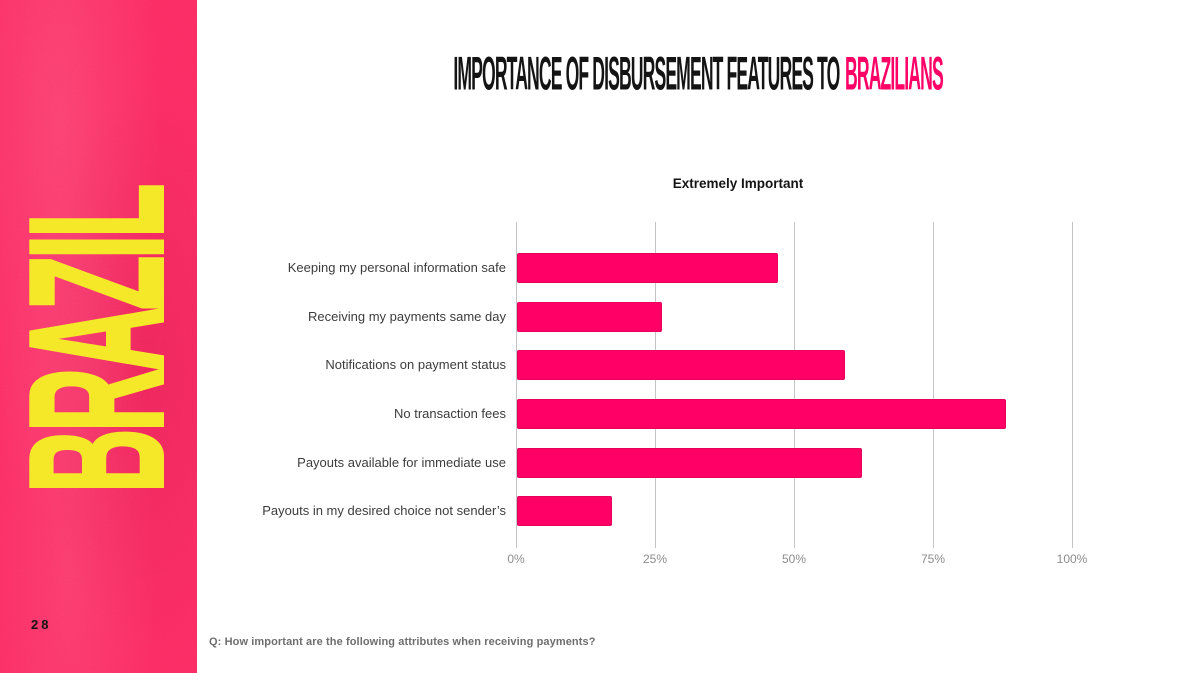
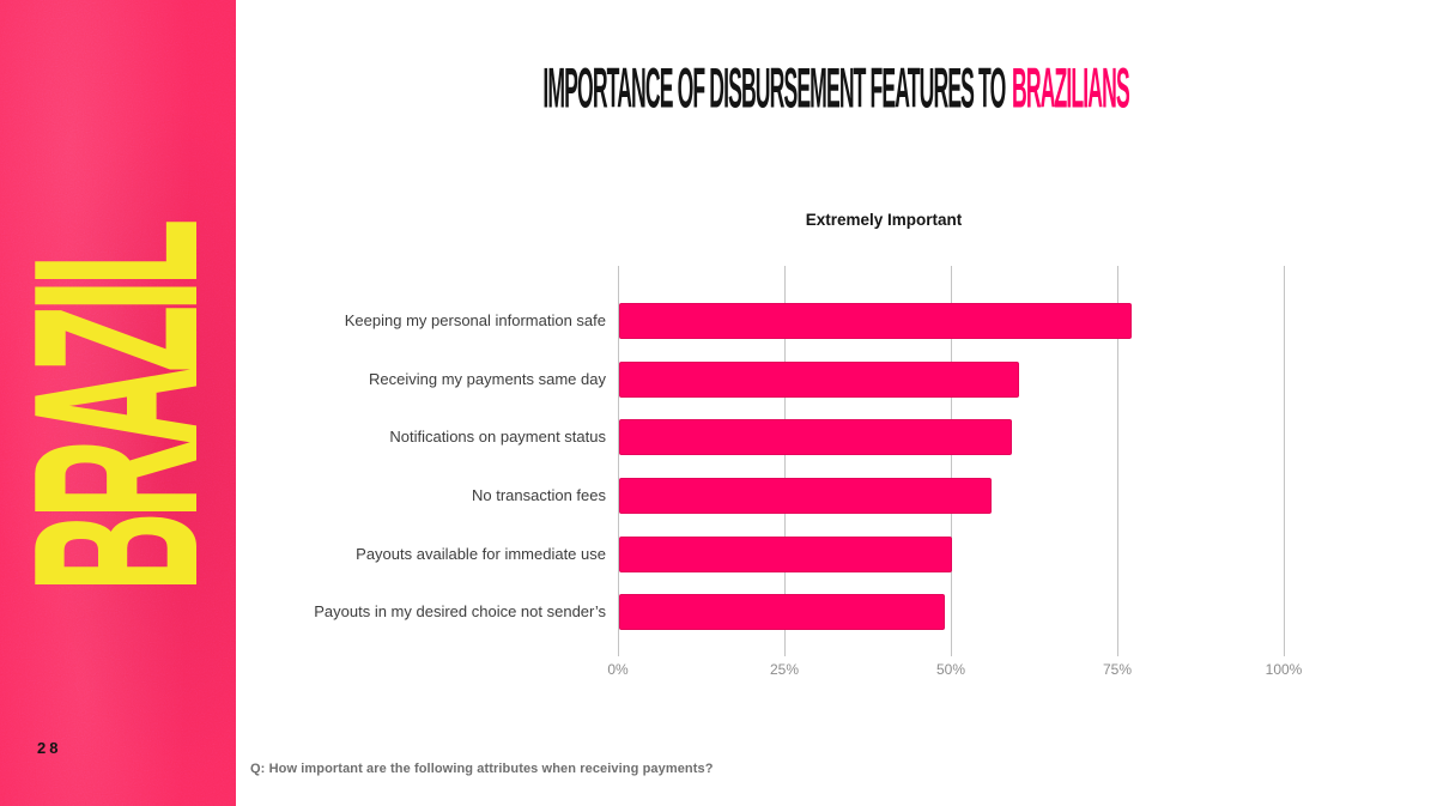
Keeping my personal information safe: 47% -> 77%
Receiving my payments same day: 26% -> 60%
No transaction fees: 88% -> 56%
Payouts available for immediate use: 62% -> 50%
Payouts in my desired choice not sender’s: 17% -> 49%
